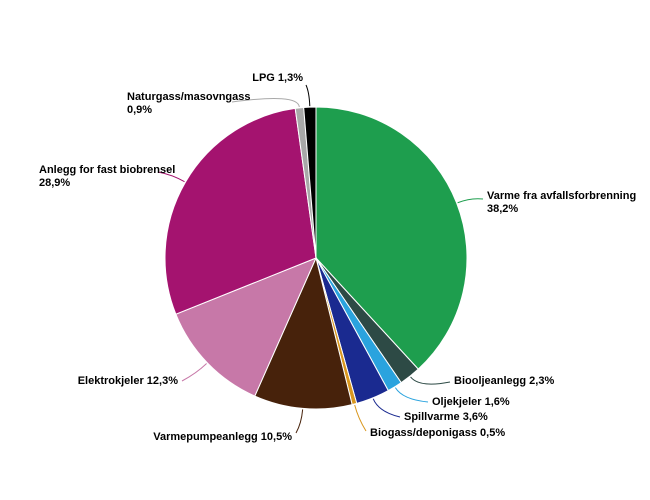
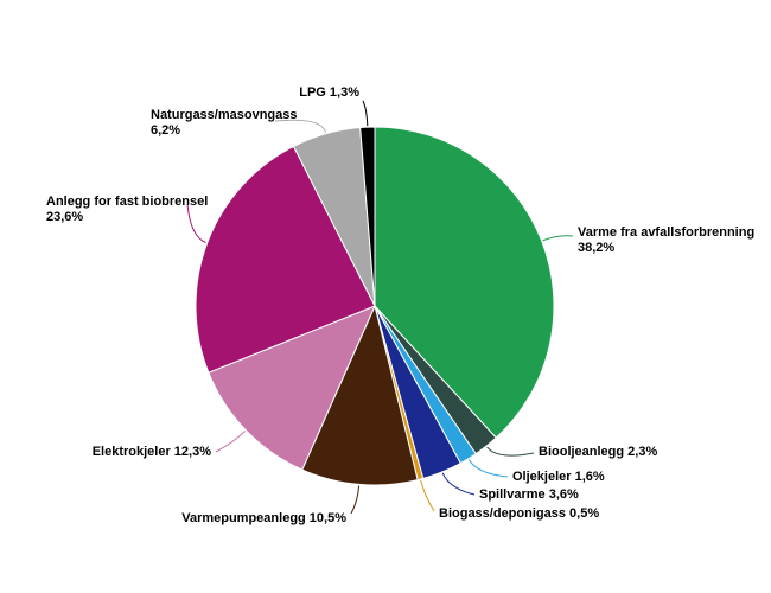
Anlegg for fast biobrensel: 28,9% -> 23,6%
Naturgass/masovngass: 0,9% -> 6,2%
